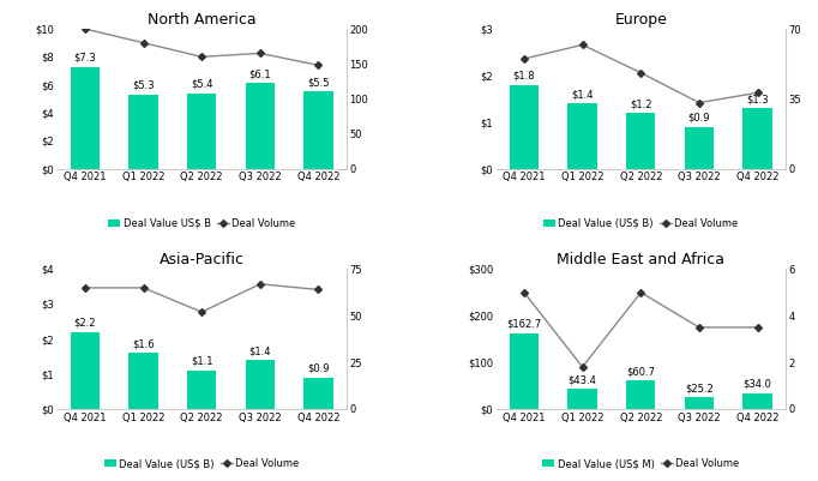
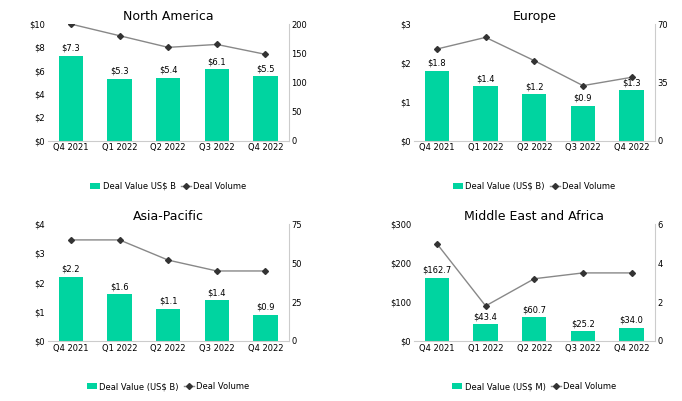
Asia-Pacific/Deal Volume/Q3 2022: 67 -> 45
Asia-Pacific/Deal Volume/Q4 2022: 64 -> 45
Middle East and Africa/Deal Volume/Q2 2022: 5.0 -> 3.2
